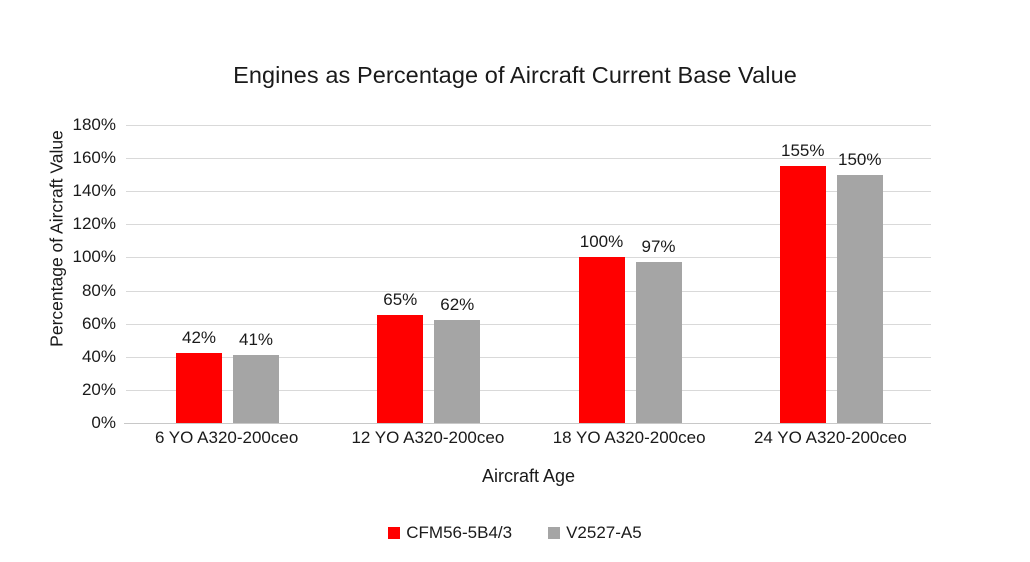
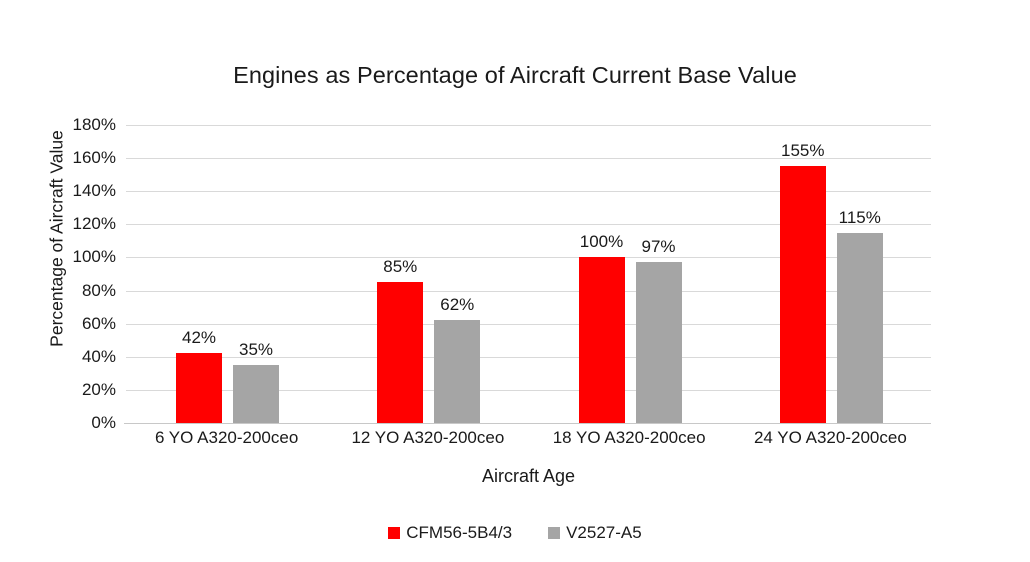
V2527-A5/6 YO A320-200ceo: 41% -> 35%
CFM56-5B4/3/12 YO A320-200ceo: 65% -> 85%
V2527-A5/24 YO A320-200ceo: 150% -> 115%
